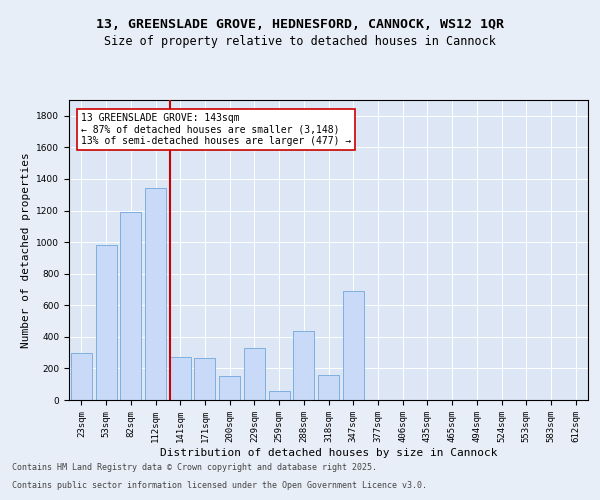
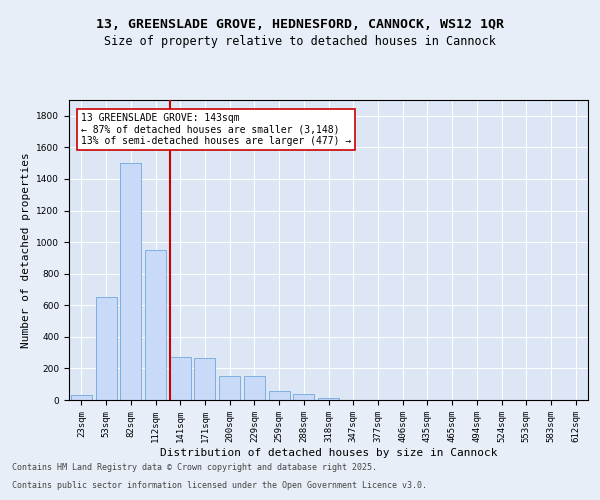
23sqm: 300 -> 30
53sqm: 980 -> 650
82sqm: 1190 -> 1500
112sqm: 1340 -> 950
229sqm: 330 -> 160
288sqm: 440 -> 40
318sqm: 160 -> 20
347sqm: 690 -> 0
